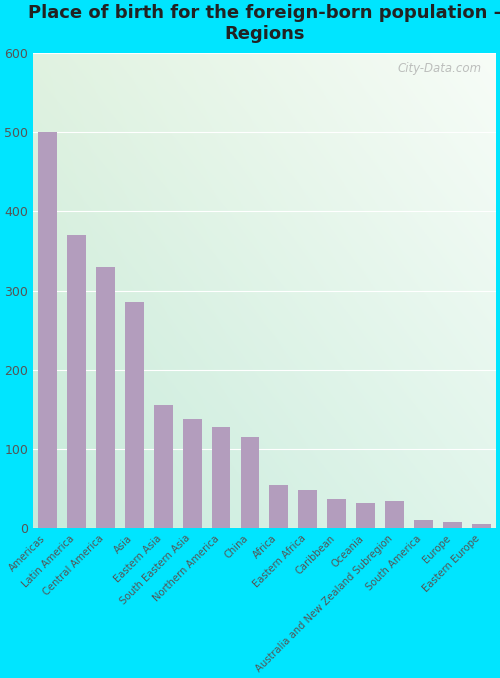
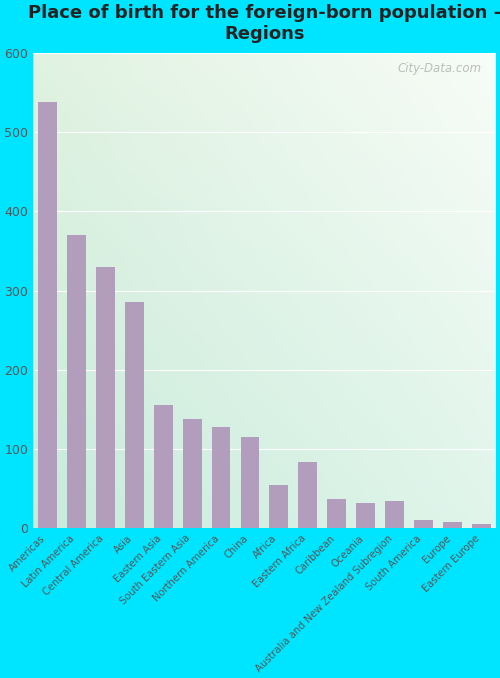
Americas: 500 -> 538
Eastern Africa: 48 -> 84
